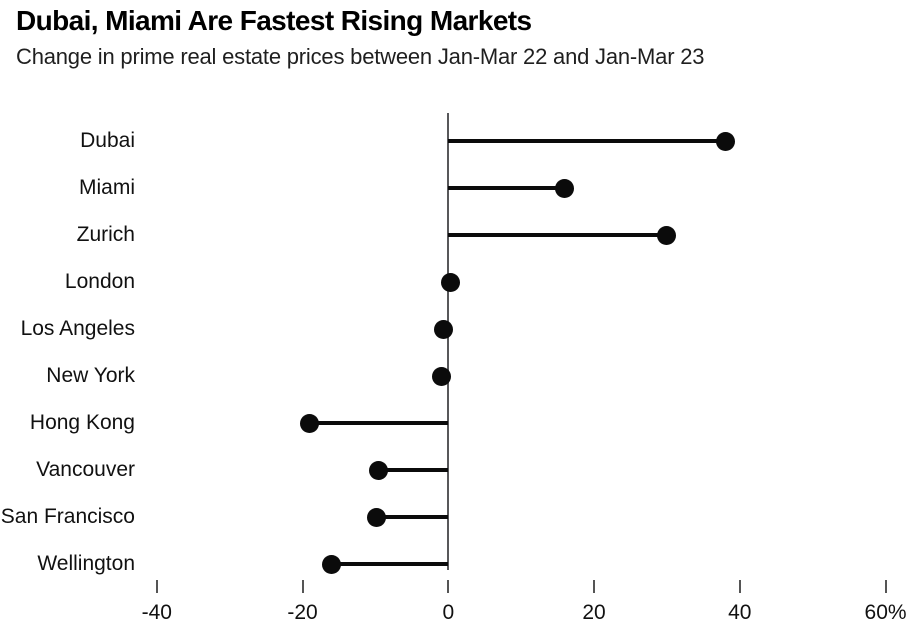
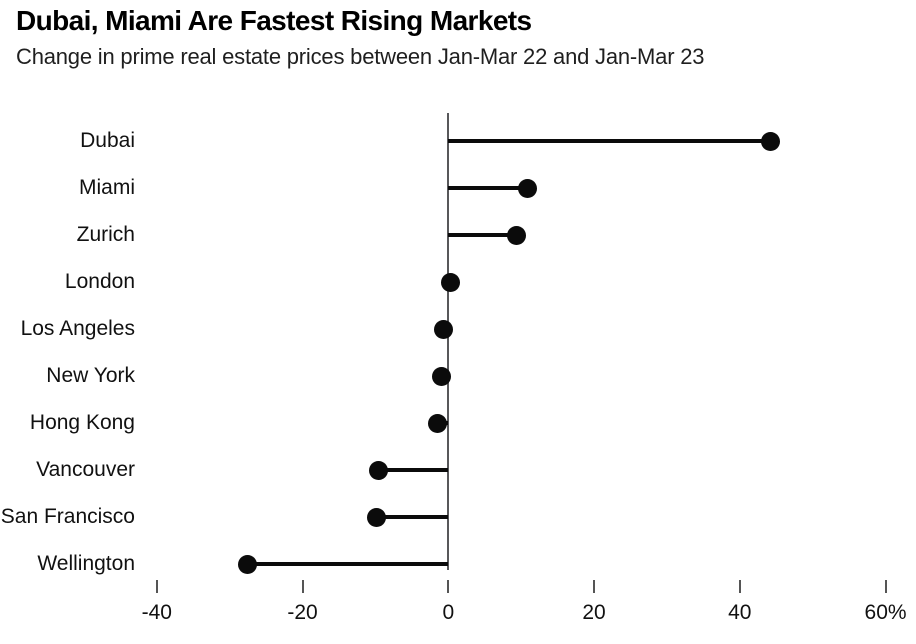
Dubai: 38% -> 44%
Miami: 16% -> 11%
Zurich: 30% -> 9%
Hong Kong: -19% -> -2%
Wellington: -16% -> -28%
